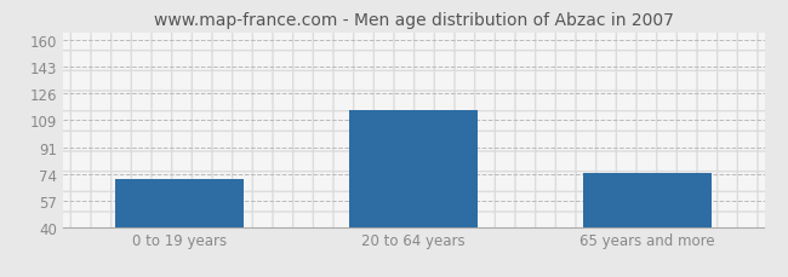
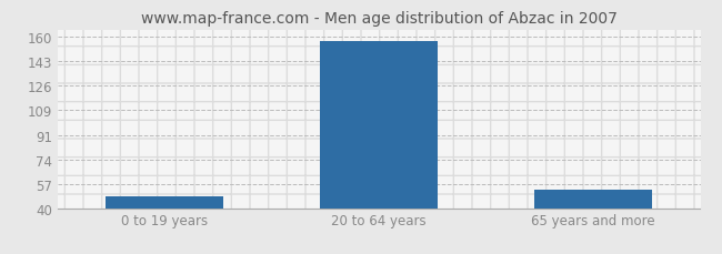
0 to 19 years: 71 -> 48
20 to 64 years: 115 -> 157
65 years and more: 75 -> 53
